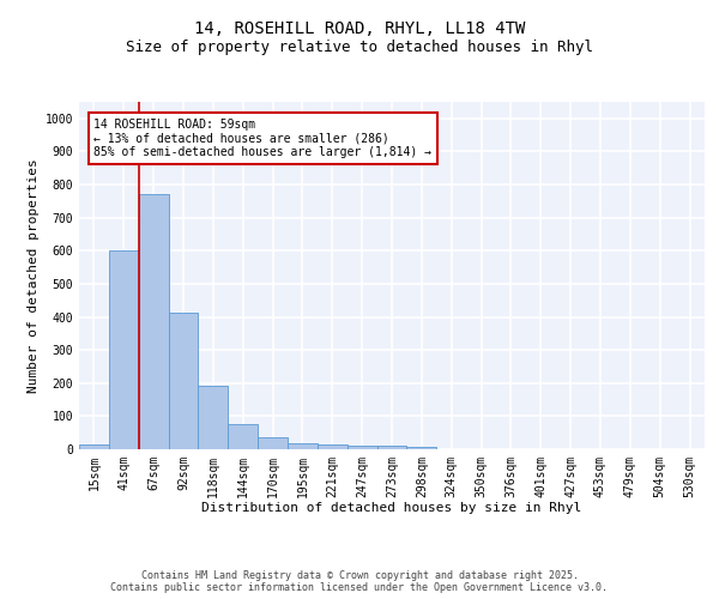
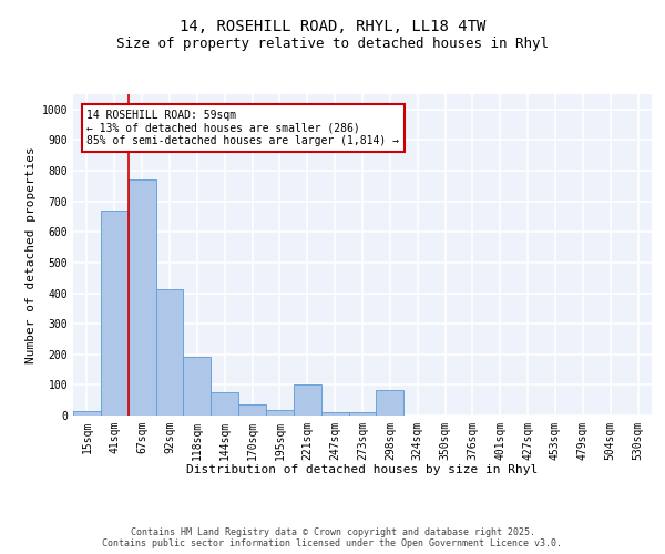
41sqm: 601 -> 670
221sqm: 15 -> 100
298sqm: 7 -> 85
